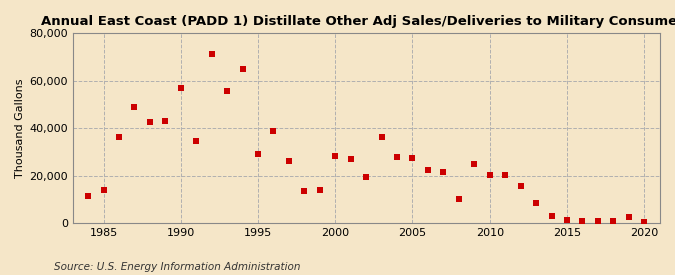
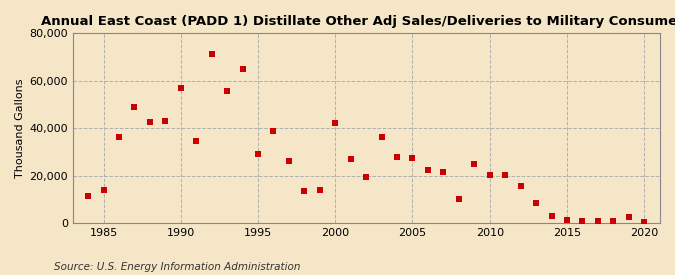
2000: 28,500 -> 42,000
